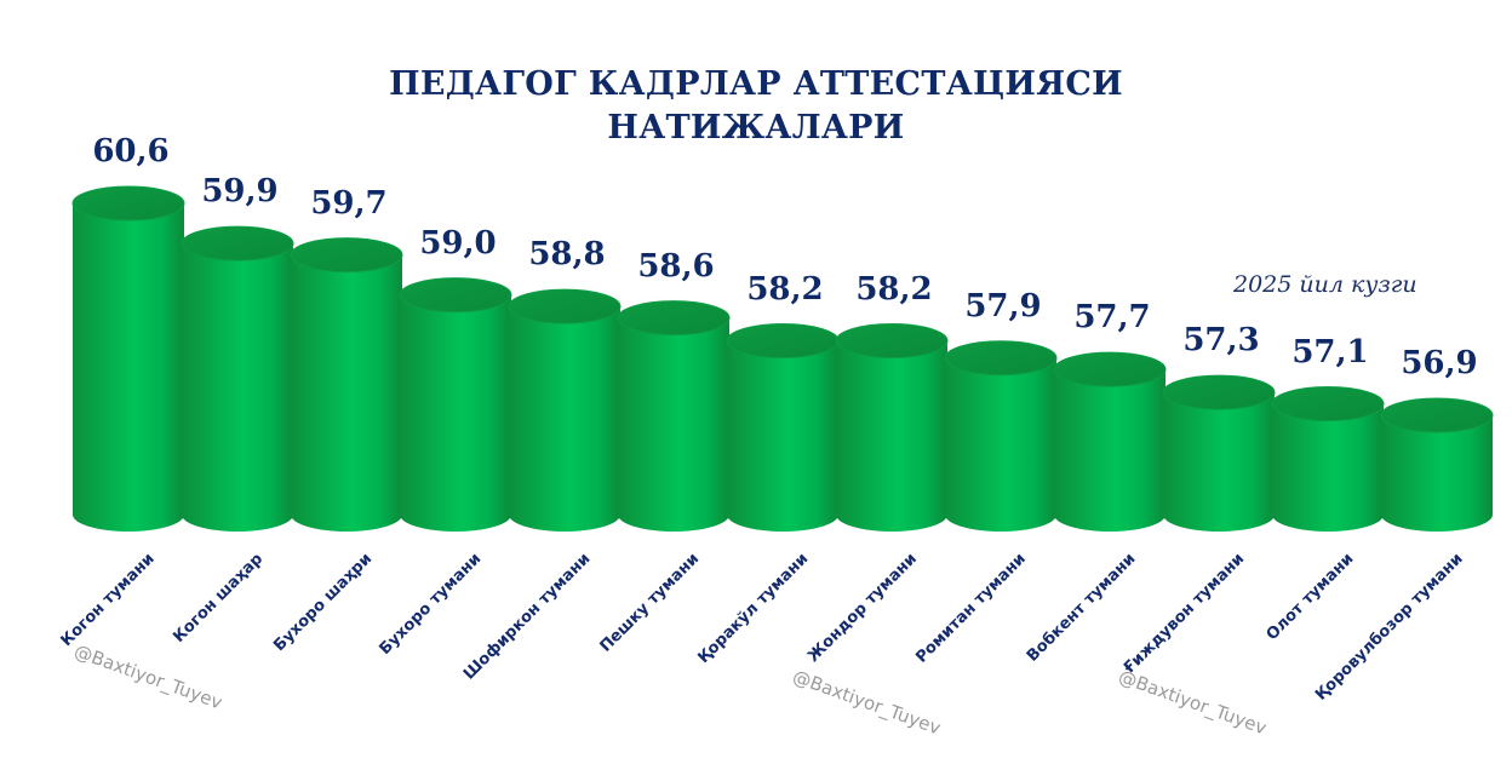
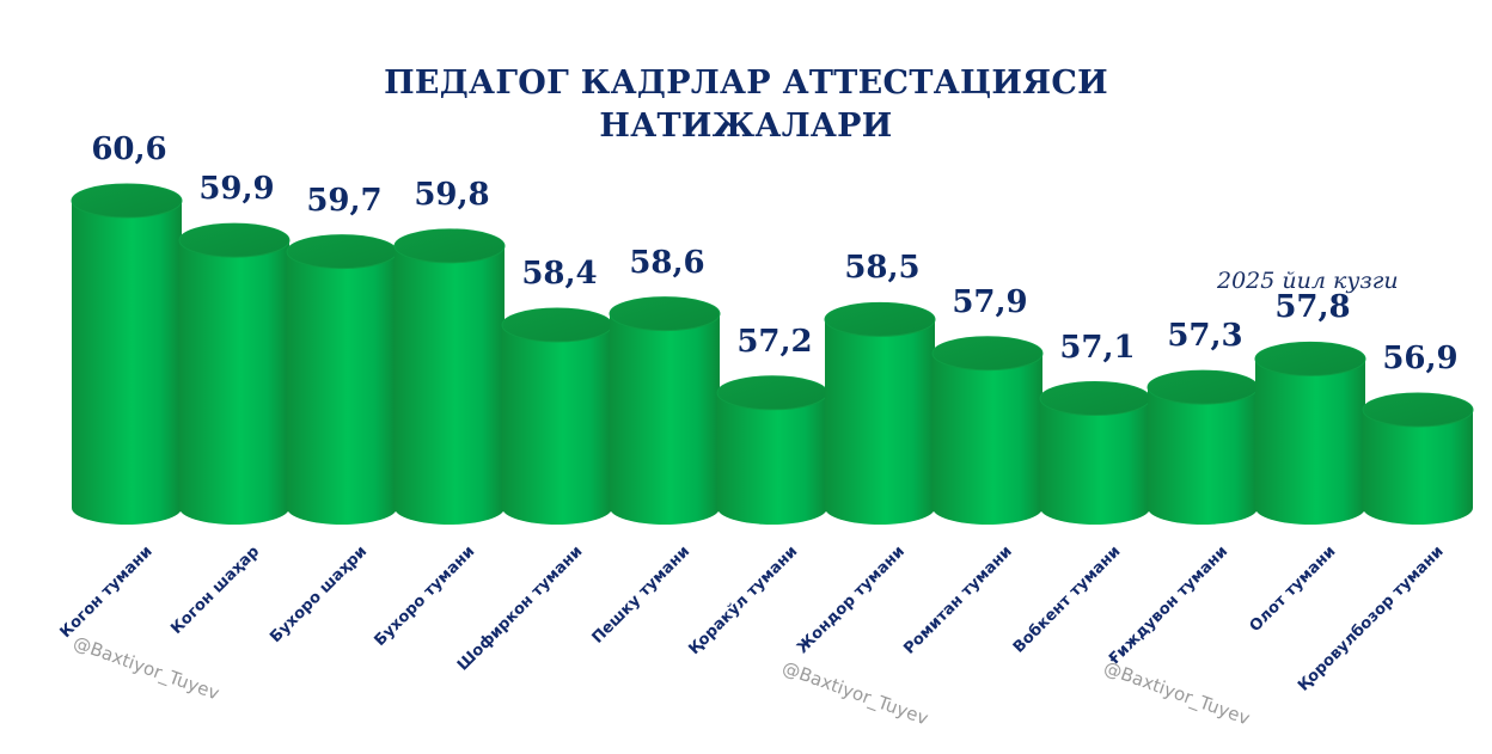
Бухоро тумани: 59,0 -> 59,8
Шофиркон тумани: 58,8 -> 58,4
Қоракўл тумани: 58,2 -> 57,2
Жондор тумани: 58,2 -> 58,5
Вобкент тумани: 57,7 -> 57,1
Олот тумани: 57,1 -> 57,8
